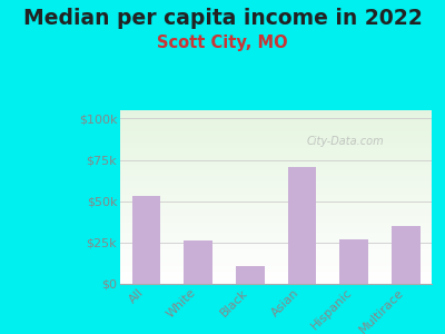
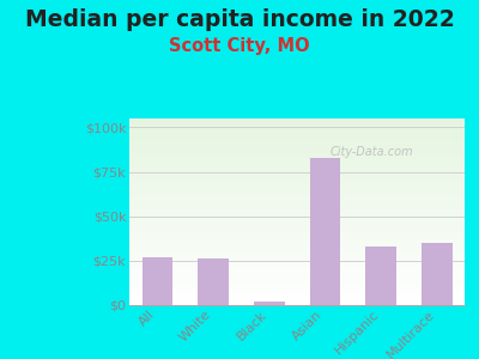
All: $53k -> $27k
Black: $11k -> $2k
Asian: $71k -> $83k
Hispanic: $27k -> $33k
